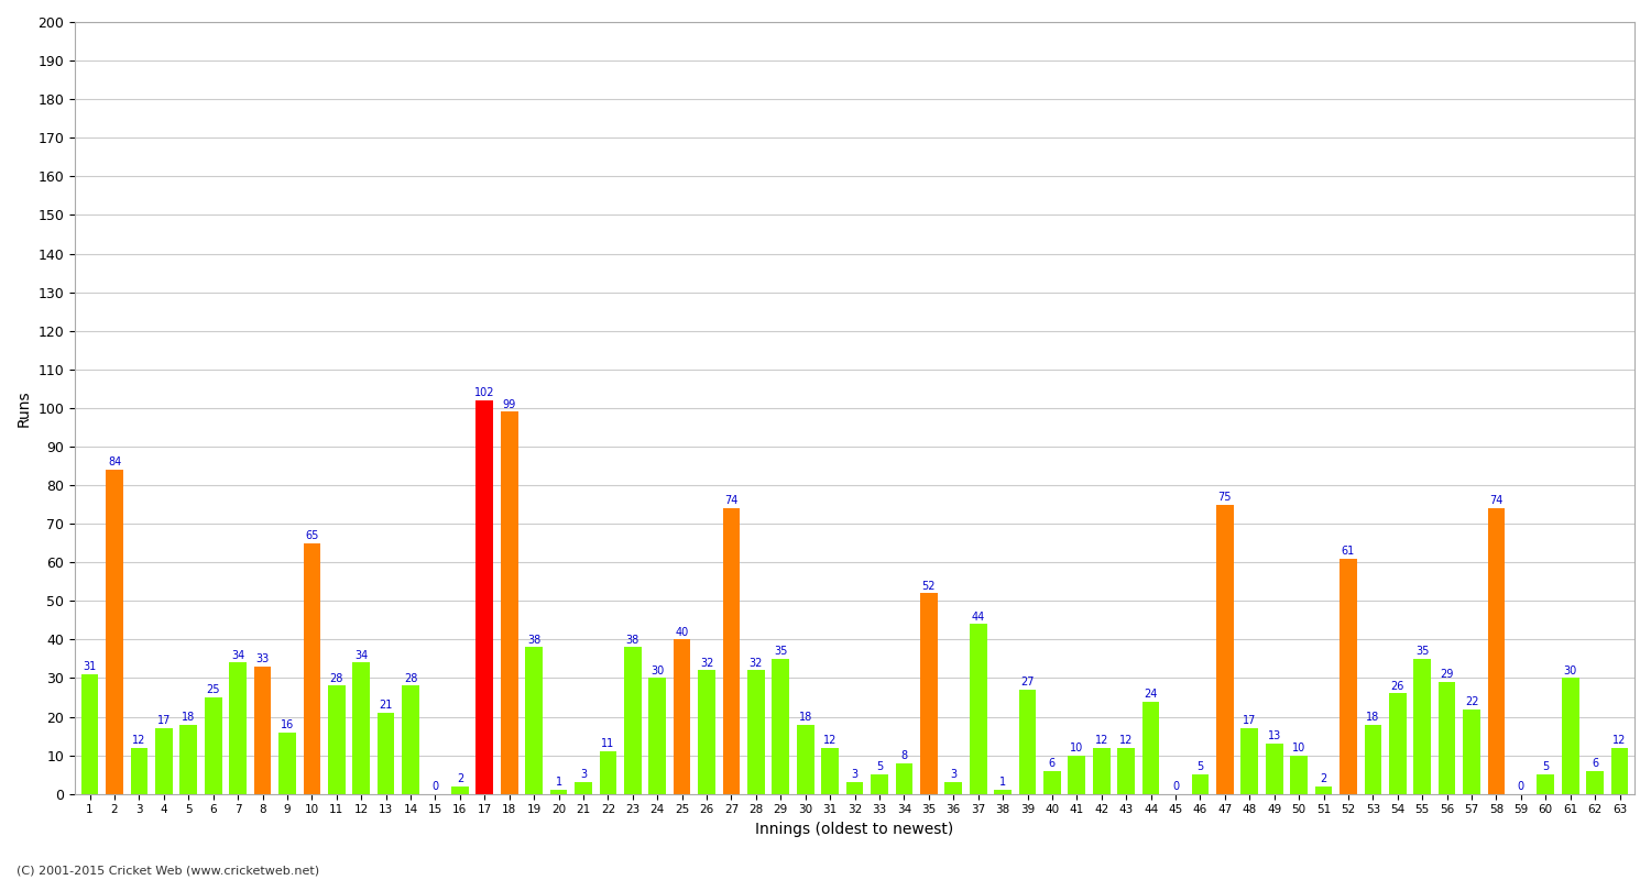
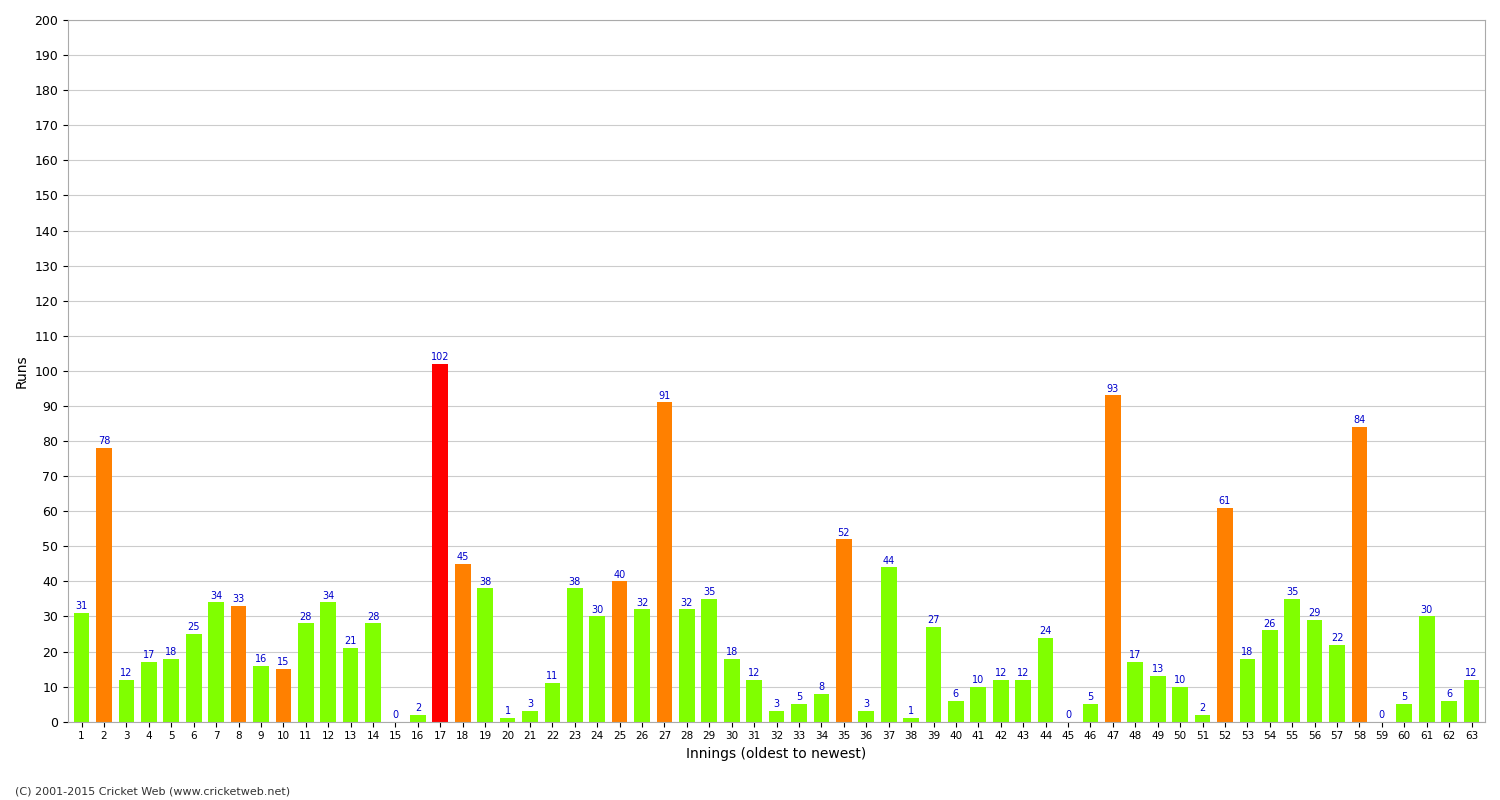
2: 84 -> 78
10: 65 -> 15
18: 99 -> 45
27: 74 -> 91
47: 75 -> 93
58: 74 -> 84
